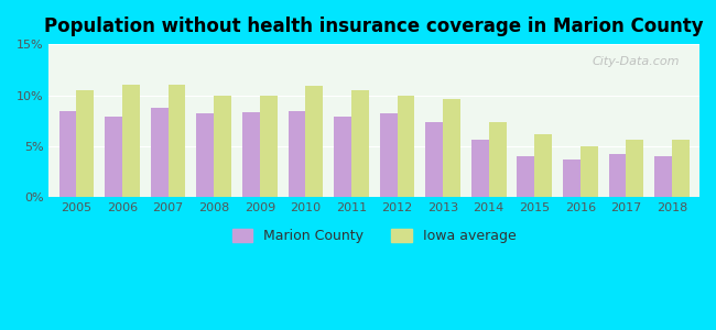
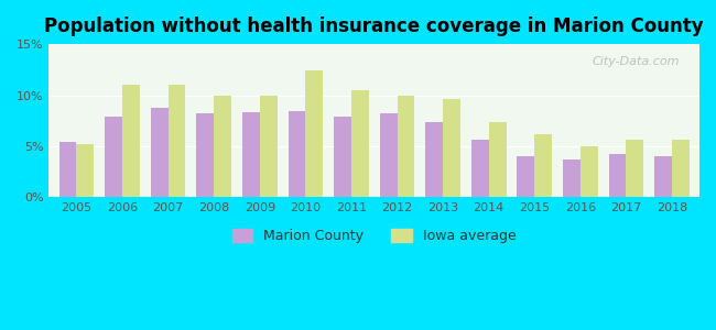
Marion County/2005: 8.4% -> 5.4%
Iowa average/2005: 10.5% -> 5.2%
Iowa average/2010: 10.9% -> 12.4%
